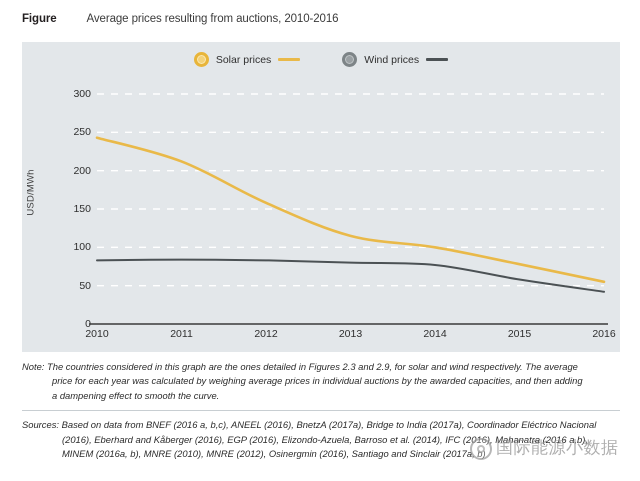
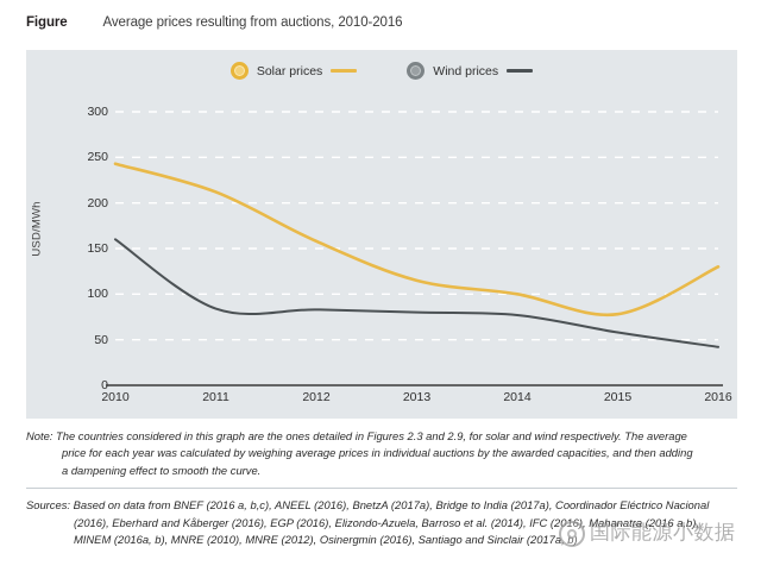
Wind prices/2010: 80 -> 160
Solar prices/2016: 60 -> 130
